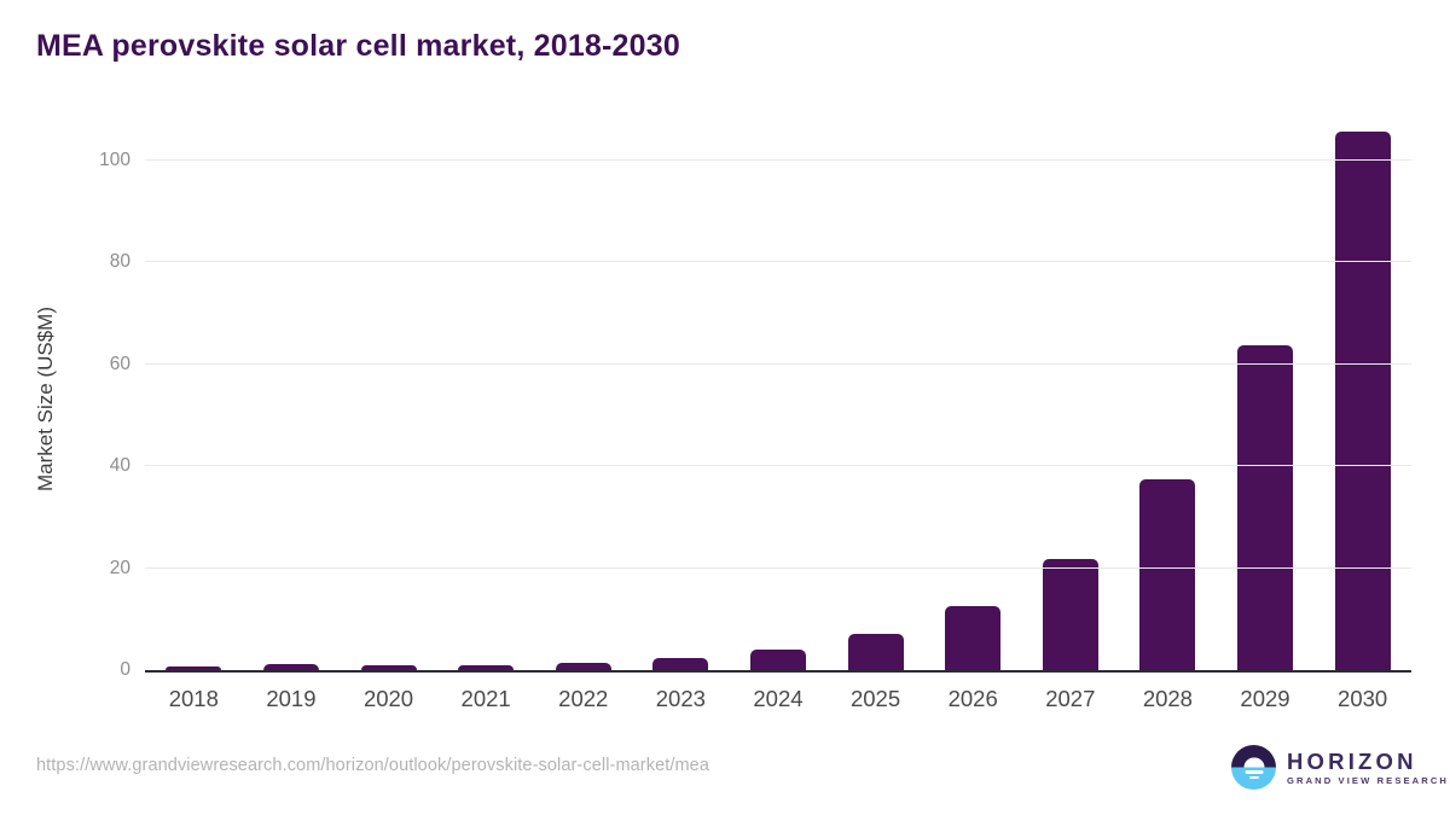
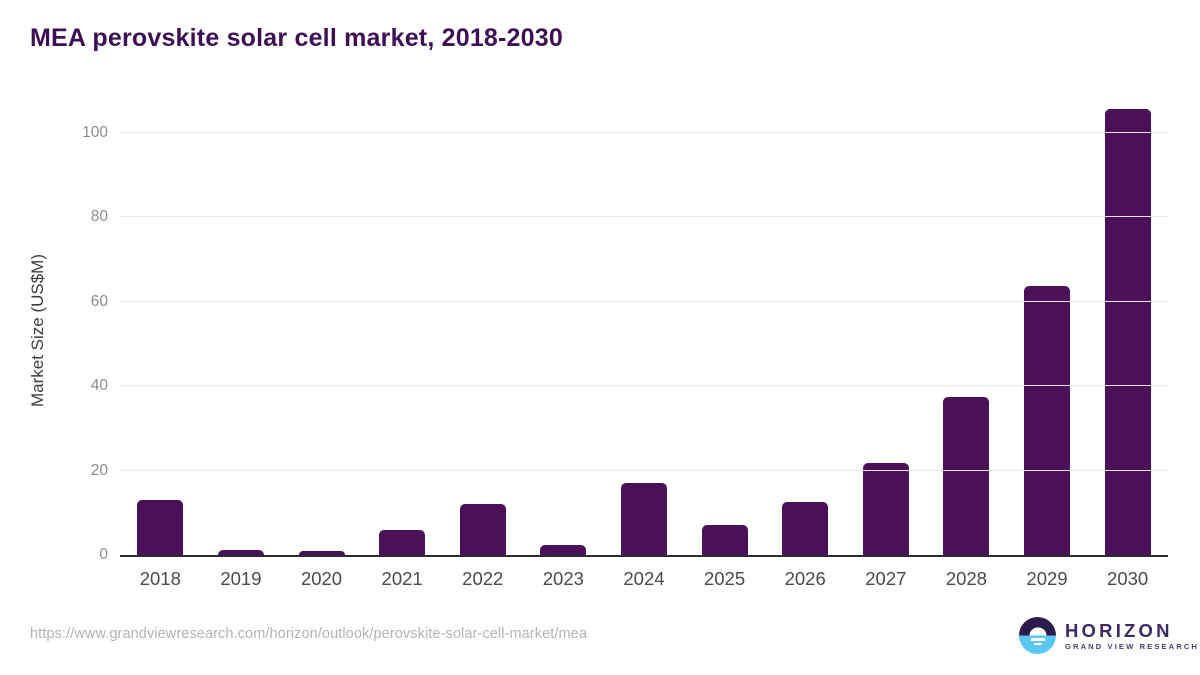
2018: 1 -> 13
2021: 1 -> 6
2022: 1 -> 12
2024: 4 -> 17
